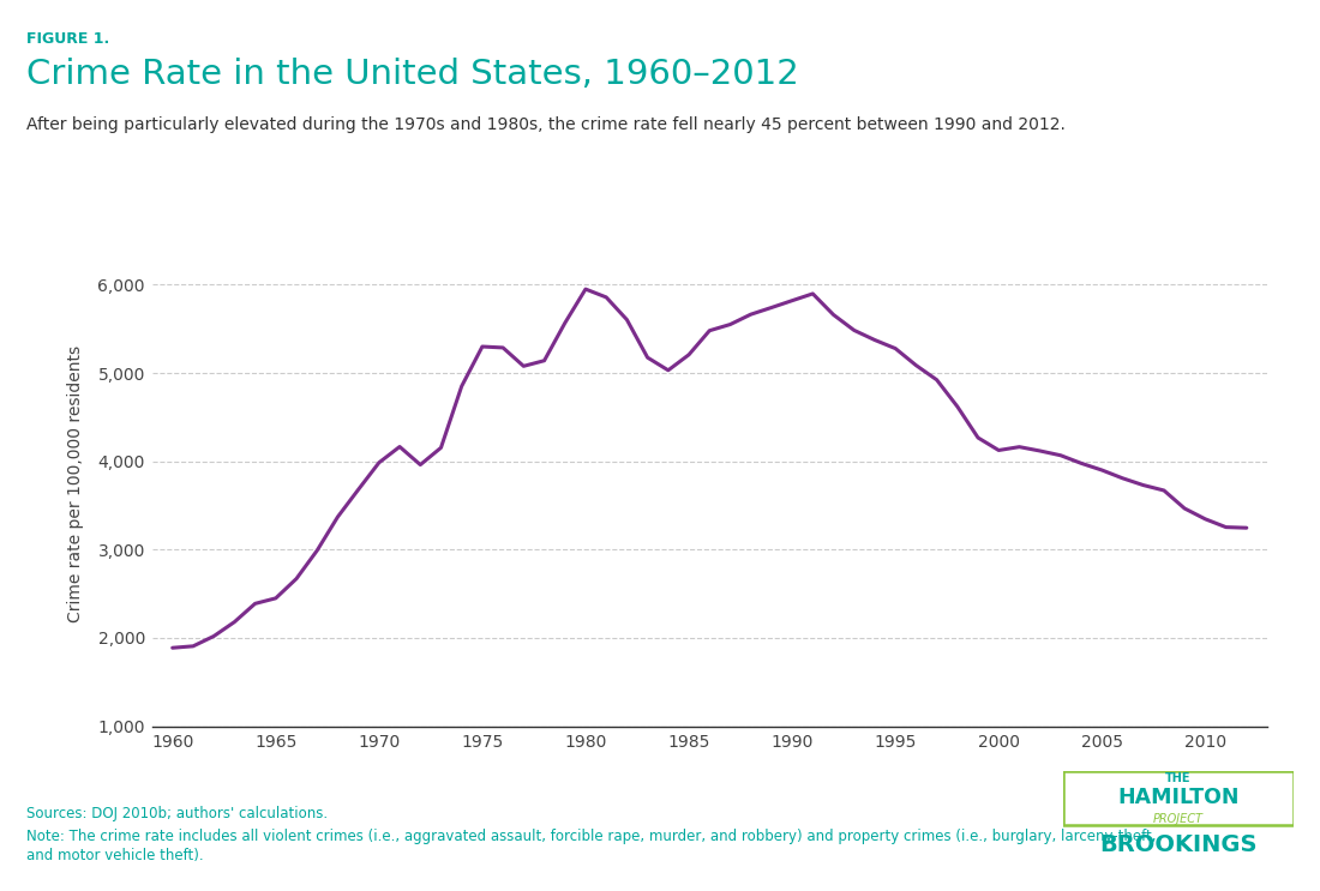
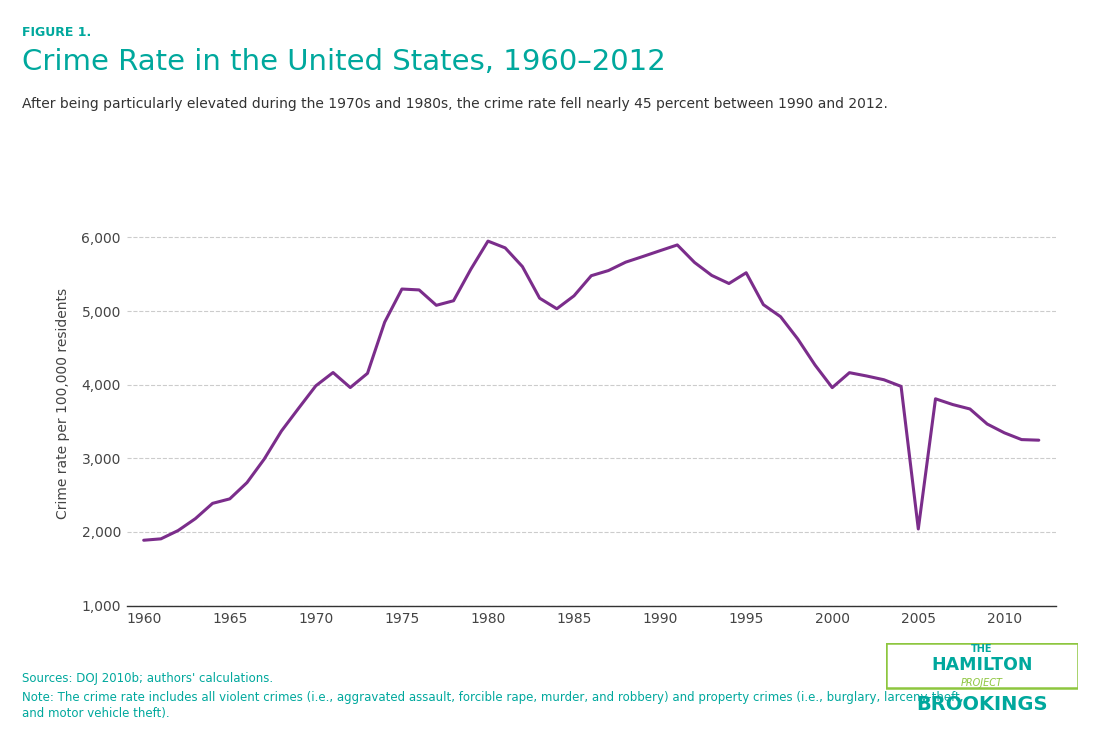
1995: 5,280 -> 5,520
2000: 4,120 -> 3,960
2005: 3,900 -> 2,040
